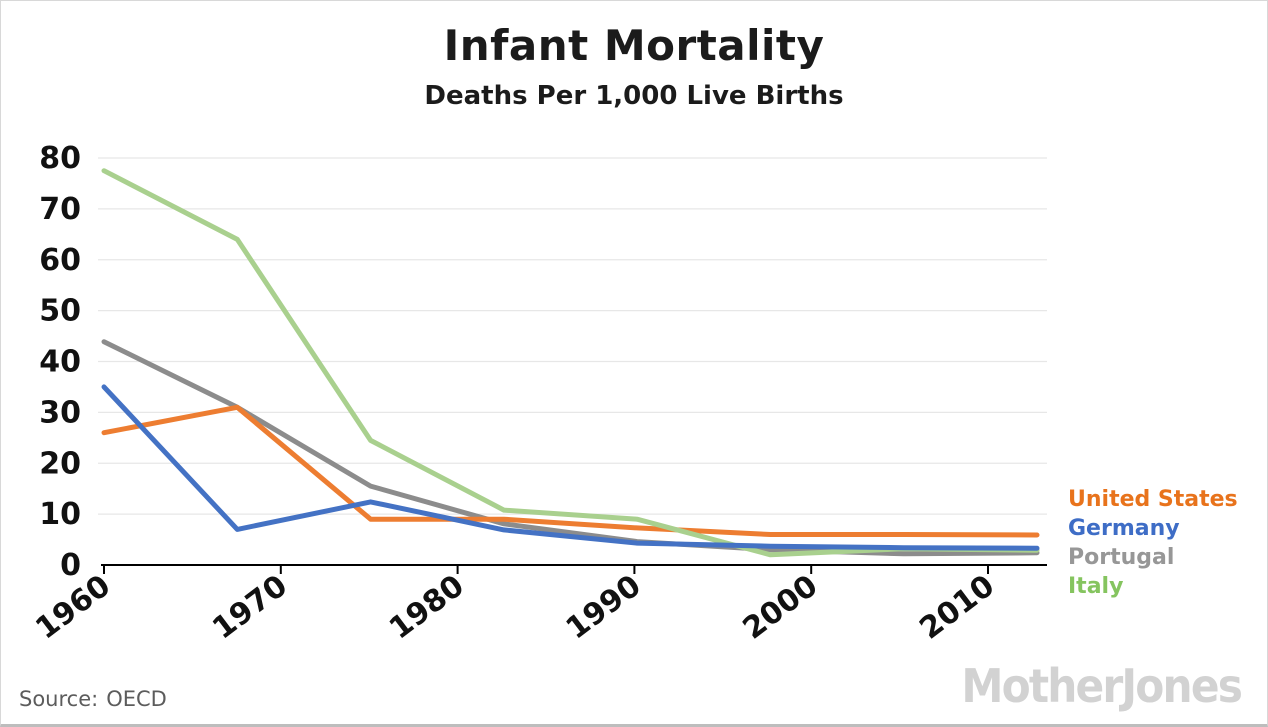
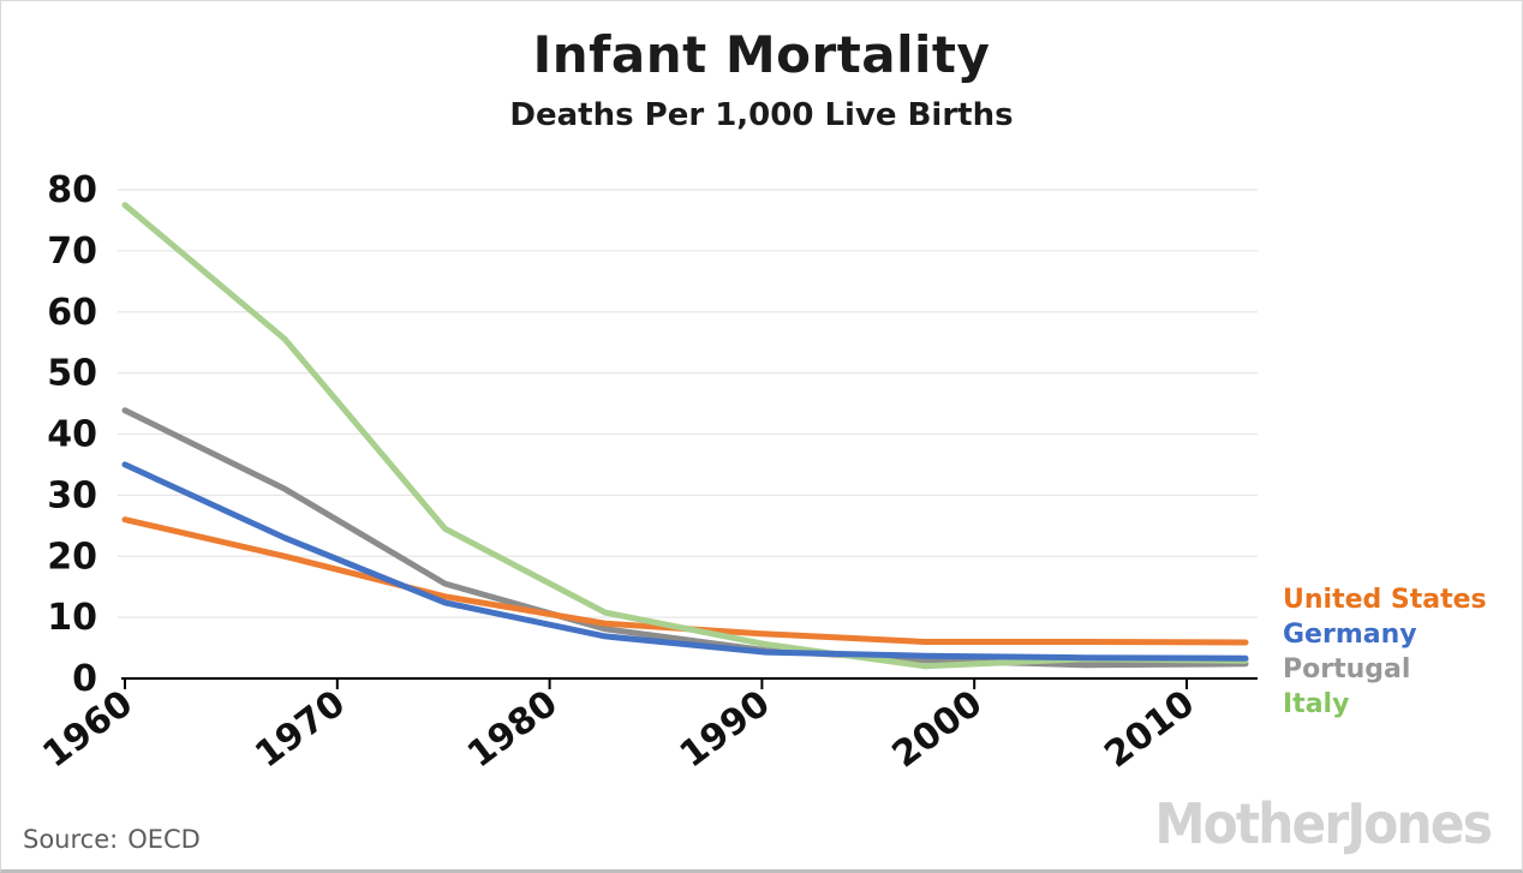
United States/1970: 31 -> 20
Germany/1970: 7 -> 23
Italy/1970: 64 -> 56
United States/1980: 9 -> 13
Italy/2000: 9 -> 6
